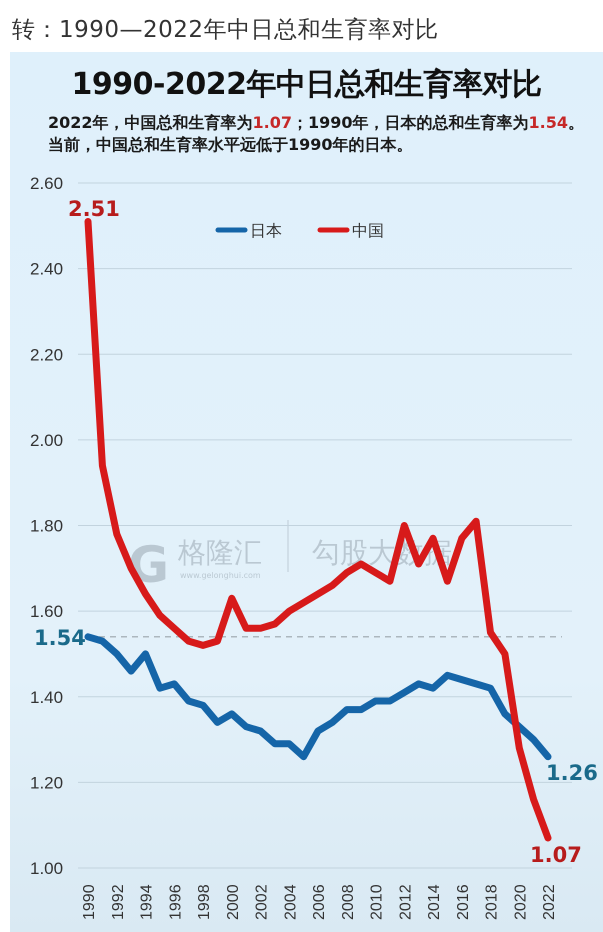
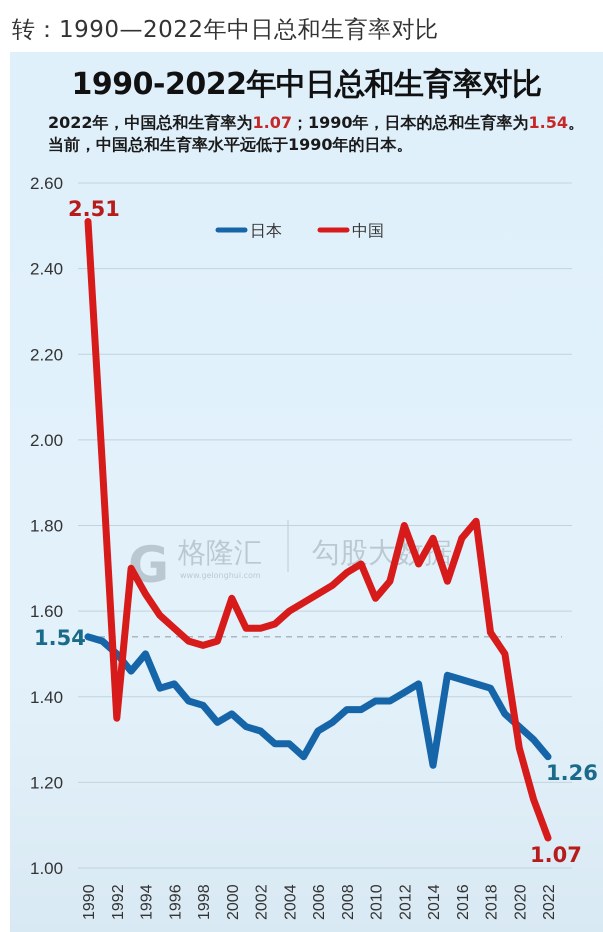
中国/1992: 1.78 -> 1.35
中国/2010: 1.69 -> 1.63
日本/2014: 1.42 -> 1.24
